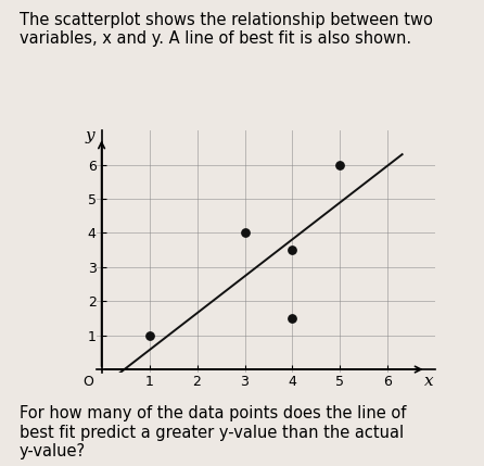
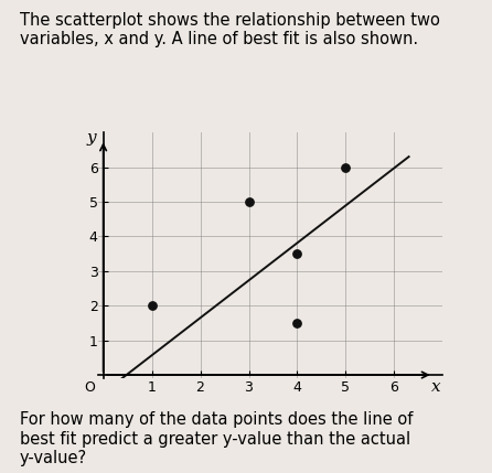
1: 1.0 -> 2.0
3: 4.0 -> 5.0
